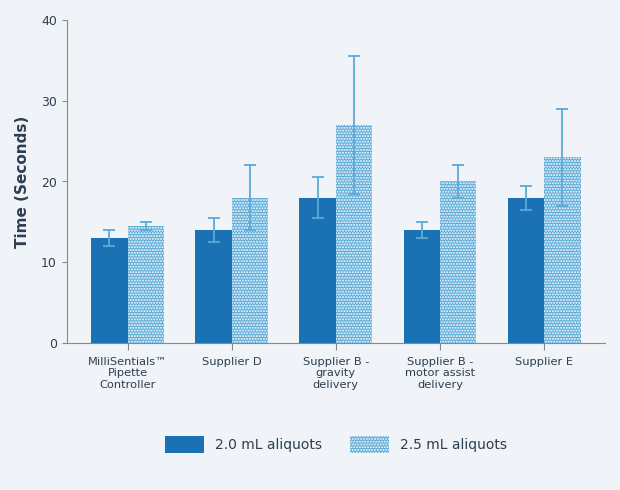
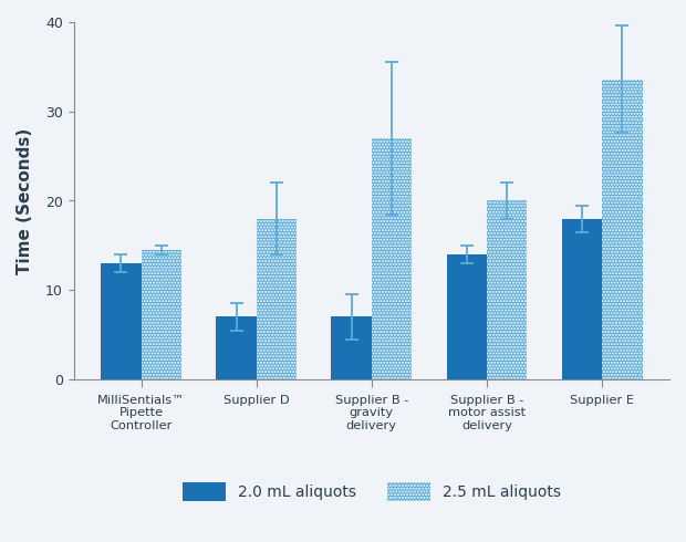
2.0 mL aliquots/Supplier D: 14 -> 7
2.0 mL aliquots/Supplier B - gravity delivery: 18 -> 7
2.5 mL aliquots/Supplier E: 23.0 -> 33.6
